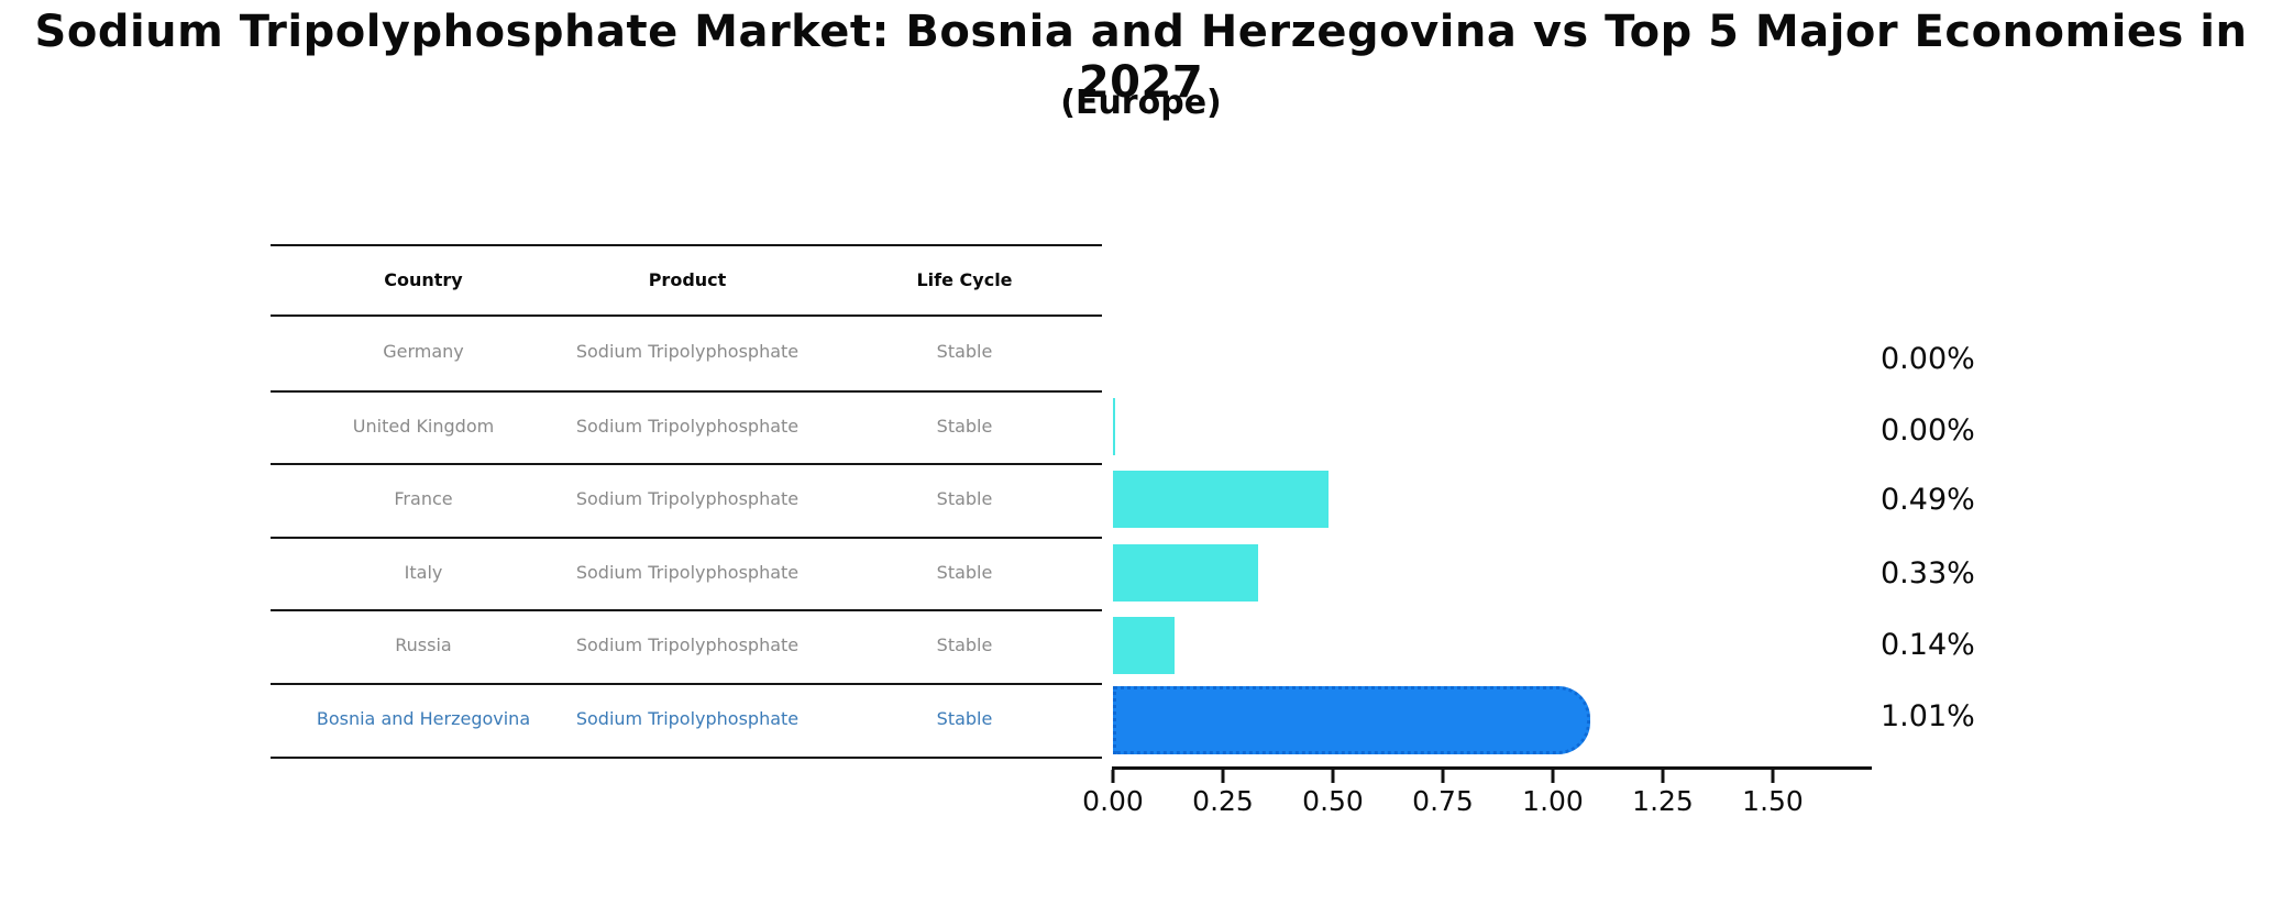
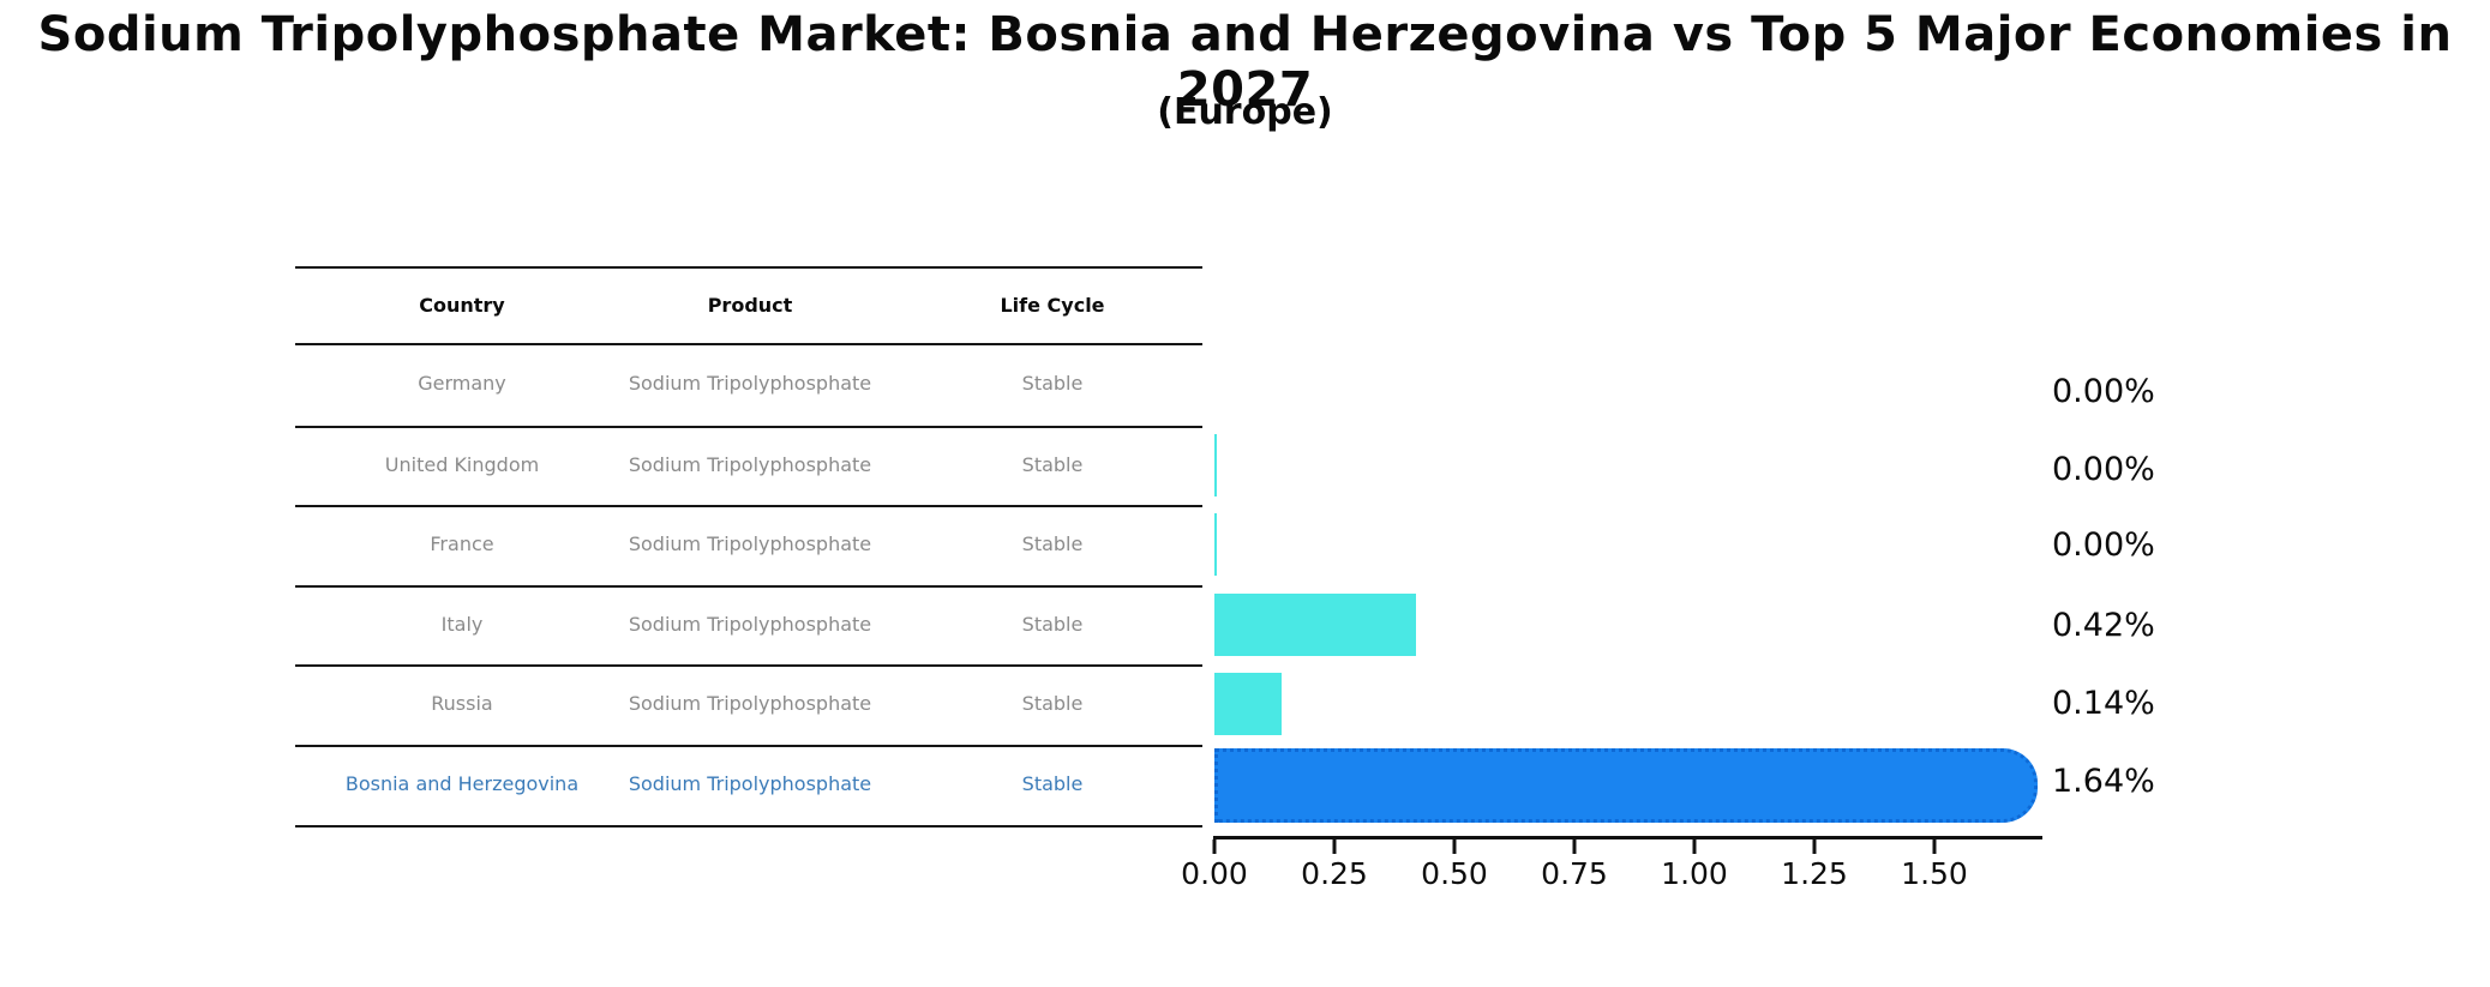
France: 0.49% -> 0.00%
Italy: 0.33% -> 0.42%
Bosnia and Herzegovina: 1.01% -> 1.64%
